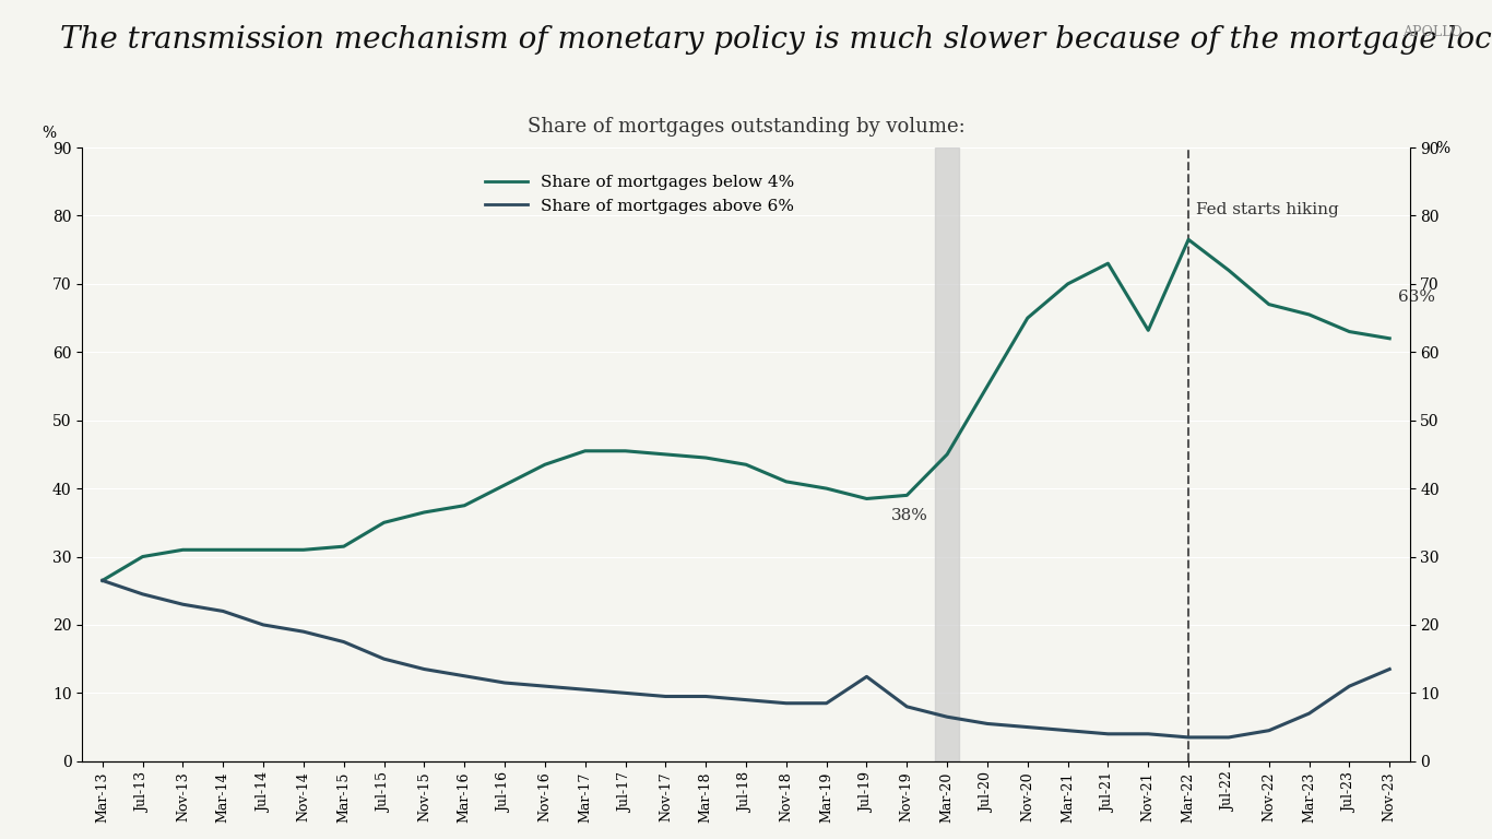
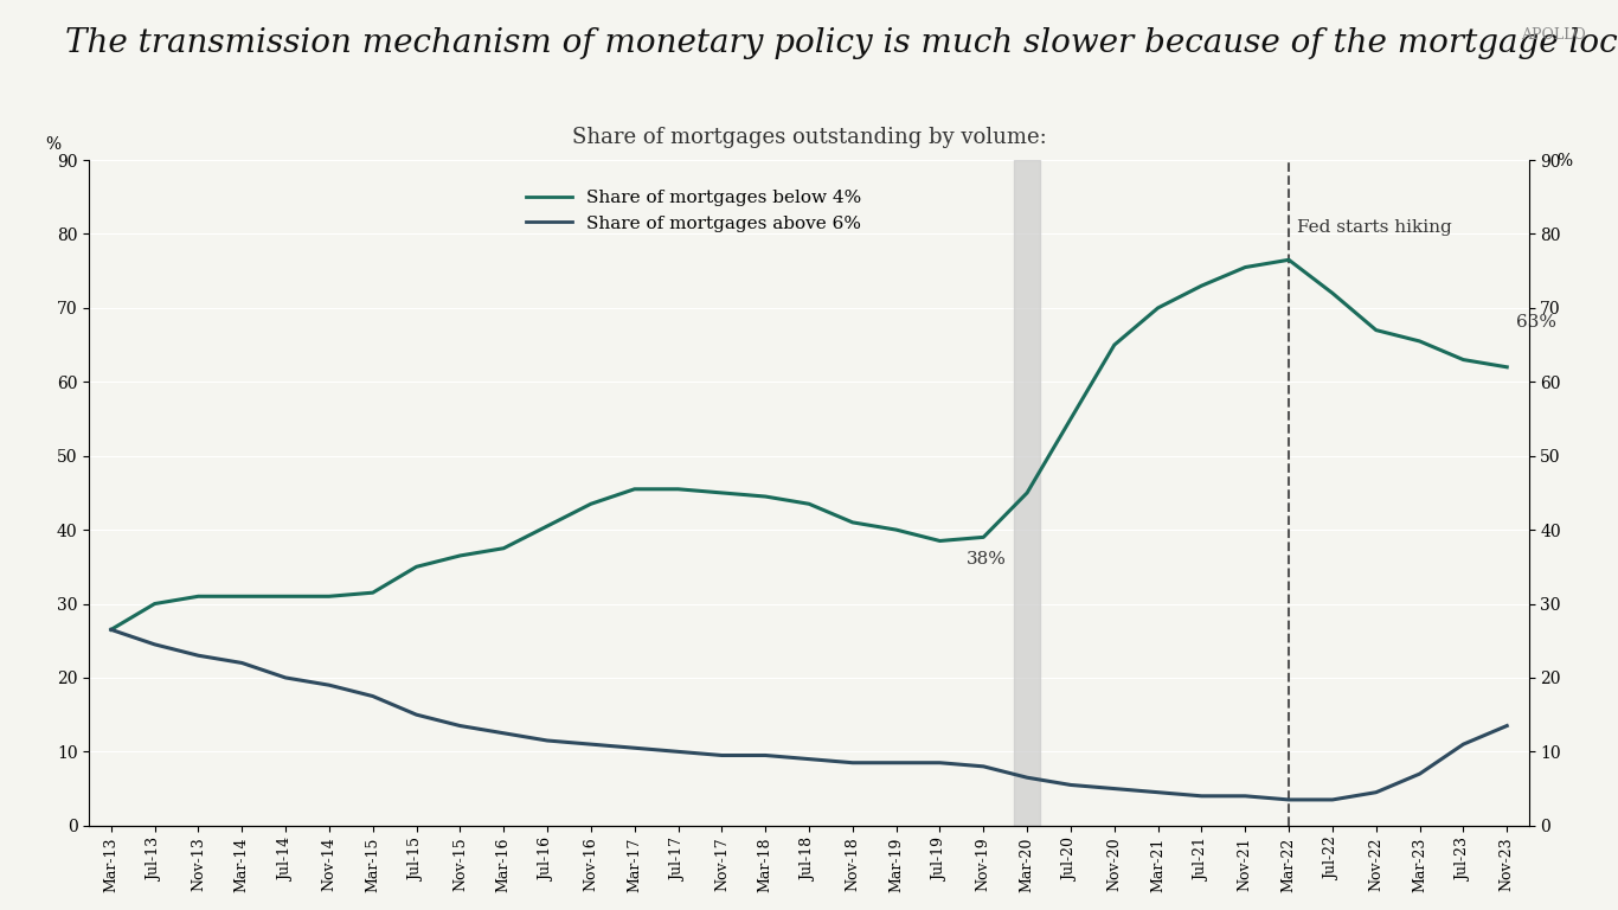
Share of mortgages above 6%/Jul-19: 12.4 -> 8.5
Share of mortgages below 4%/Nov-21: 63.2 -> 75.5
